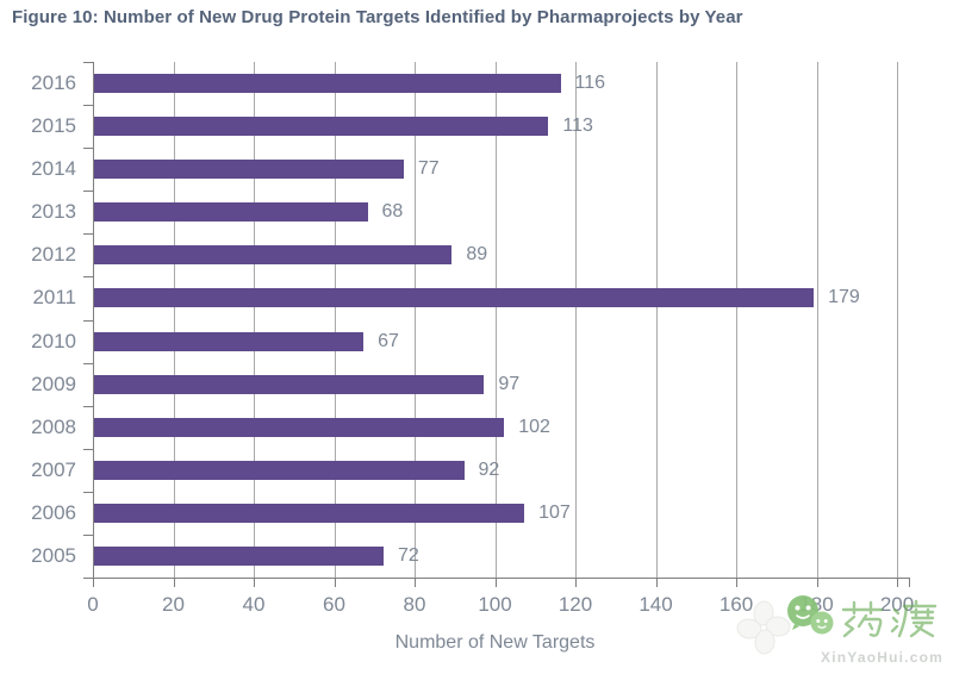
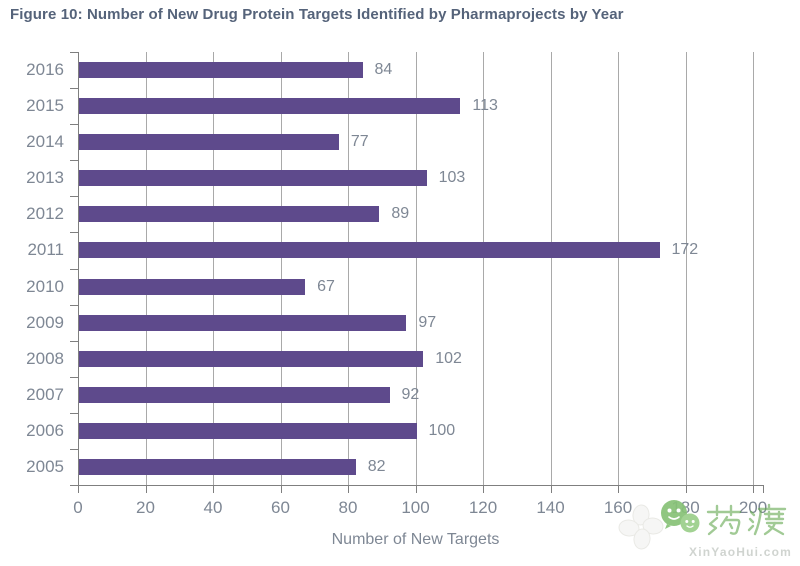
2016: 116 -> 84
2013: 68 -> 103
2011: 179 -> 172
2006: 107 -> 100
2005: 72 -> 82
